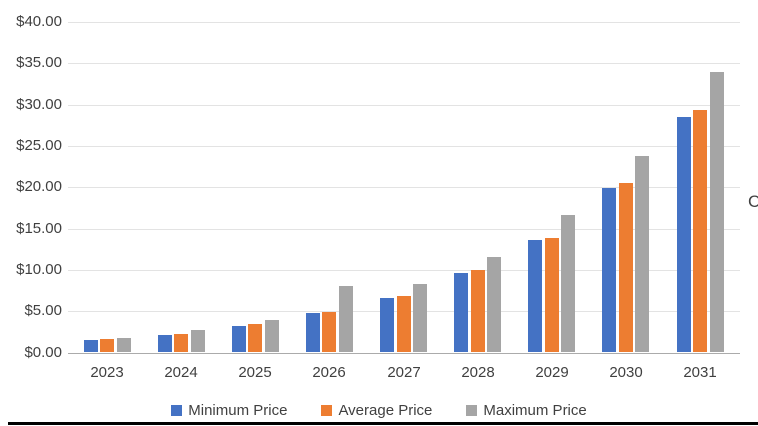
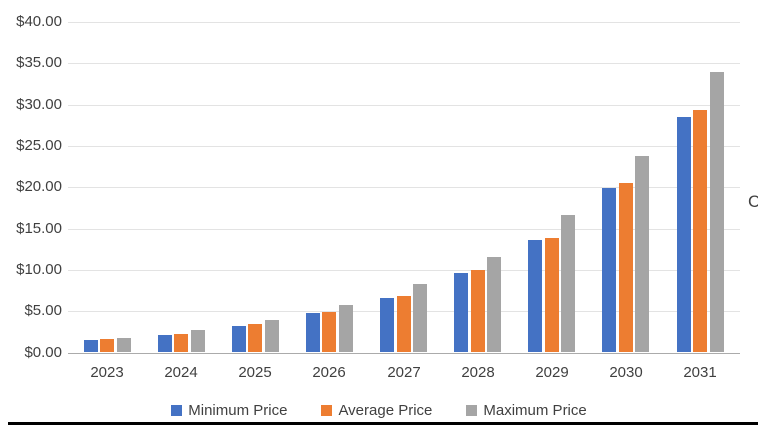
Maximum Price/2026: $8 -> $6
